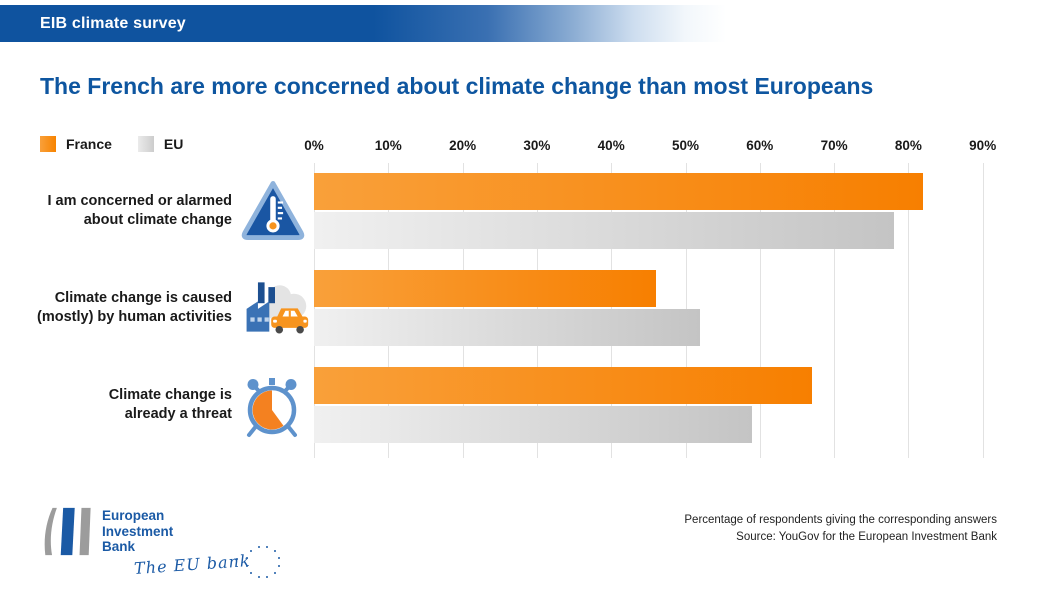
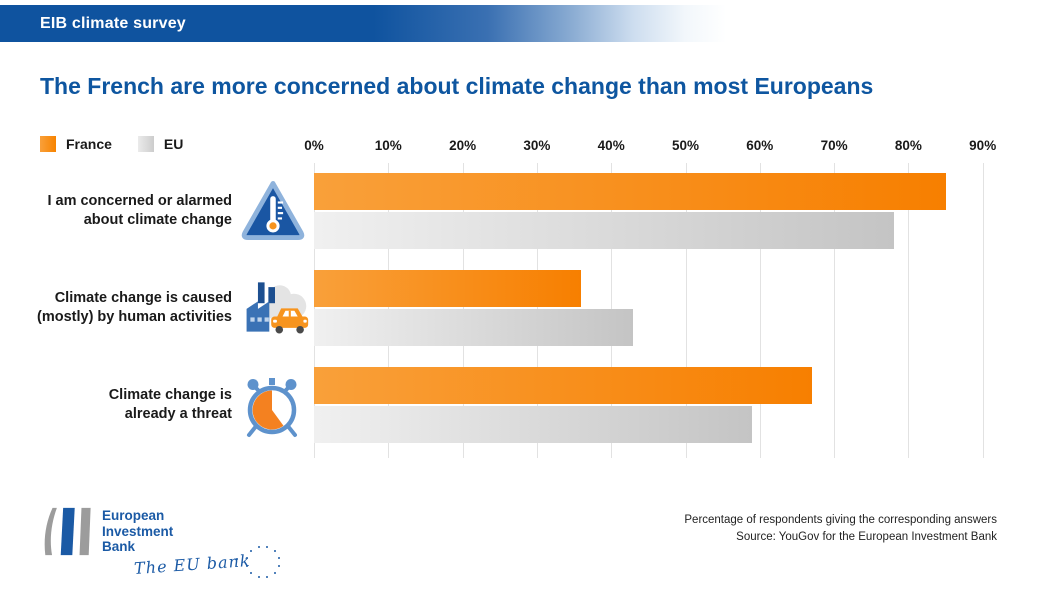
France/I am concerned or alarmed about climate change: 82% -> 85%
France/Climate change is caused (mostly) by human activities: 46% -> 36%
EU/Climate change is caused (mostly) by human activities: 52% -> 43%
